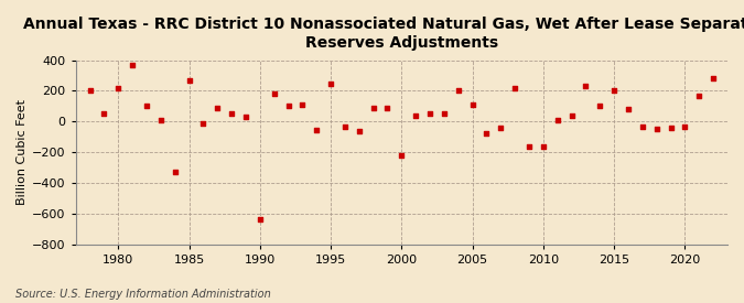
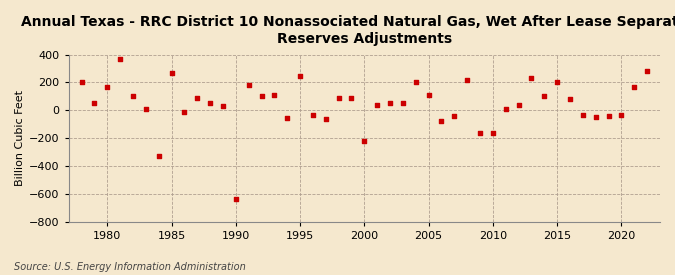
1980: 220 -> 170
